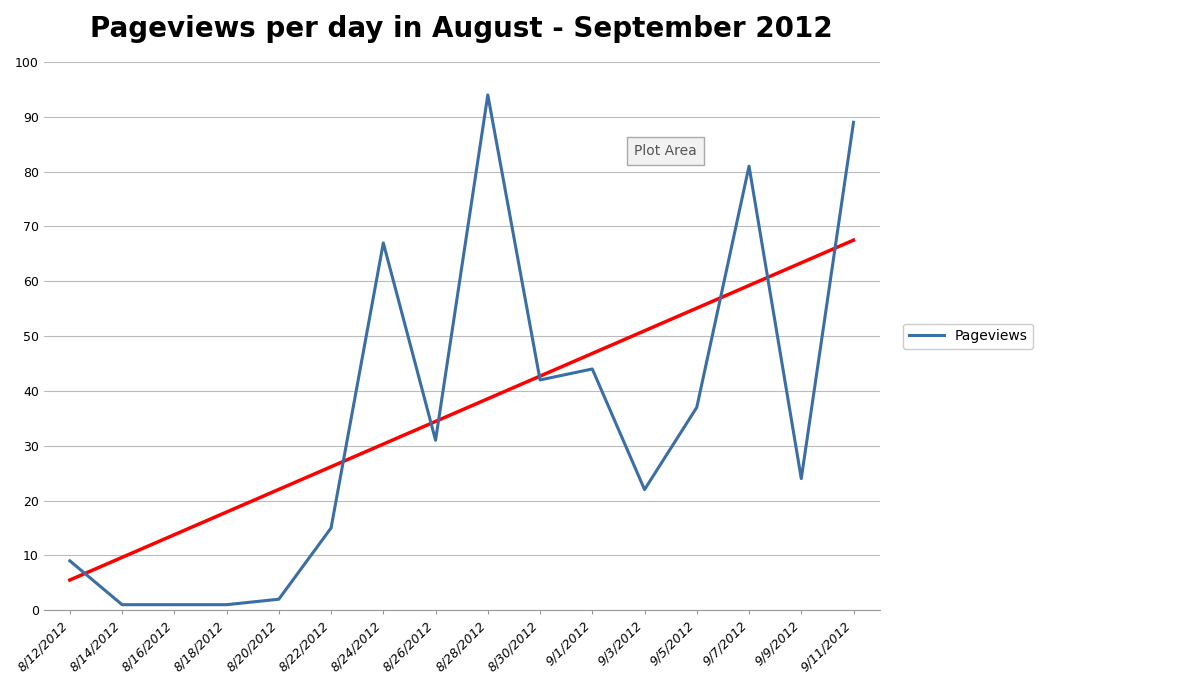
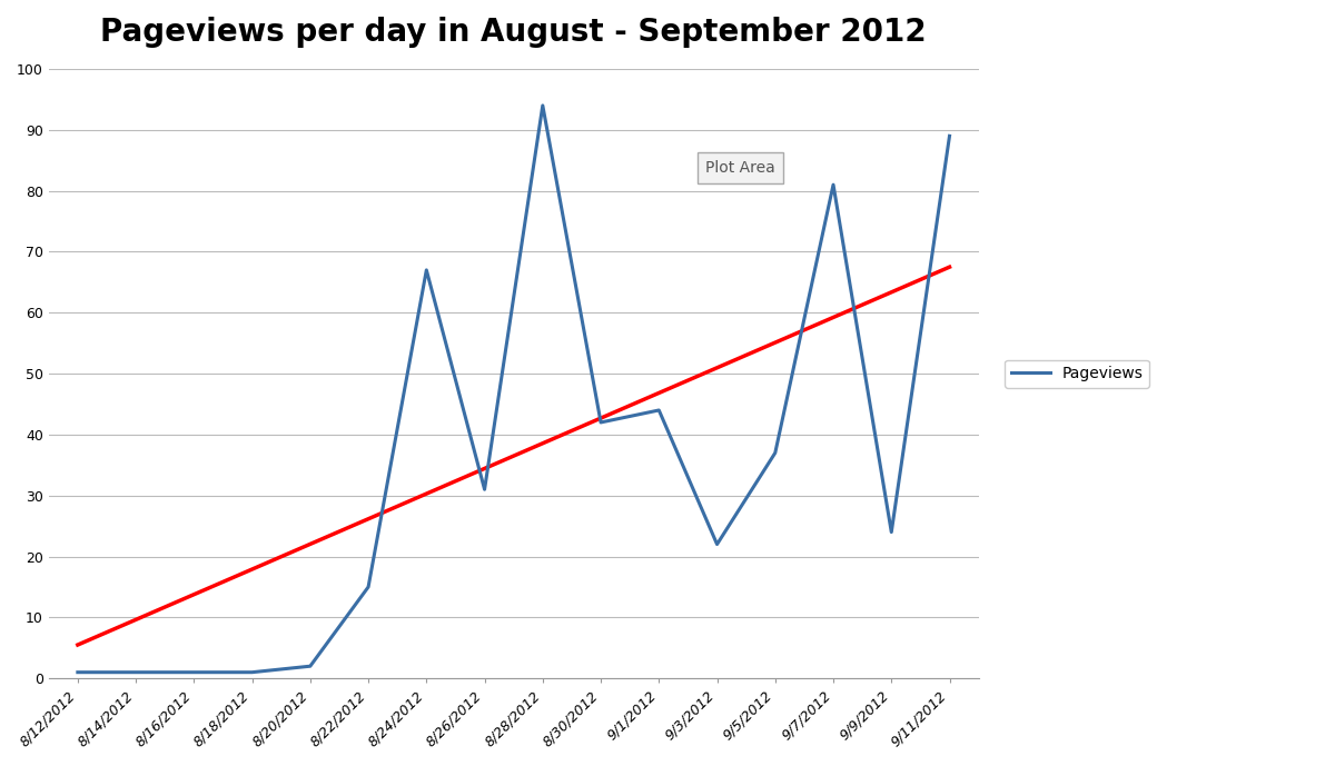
8/12/2012: 9 -> 1
